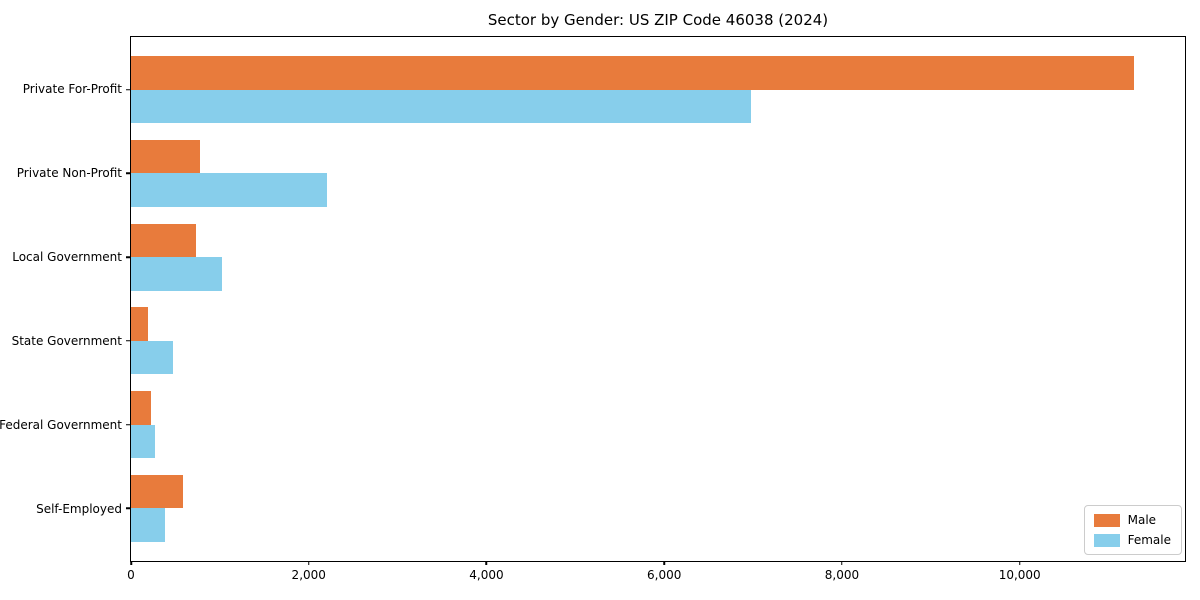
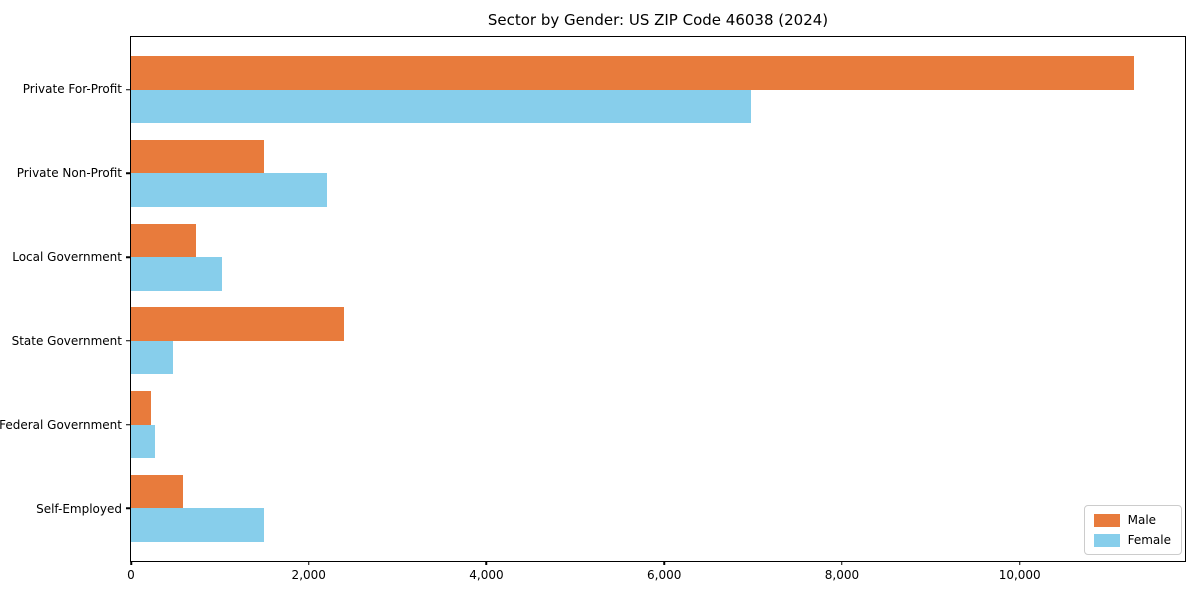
Male/Private Non-Profit: 800 -> 1500
Male/State Government: 200 -> 2400
Female/Self-Employed: 400 -> 1500
